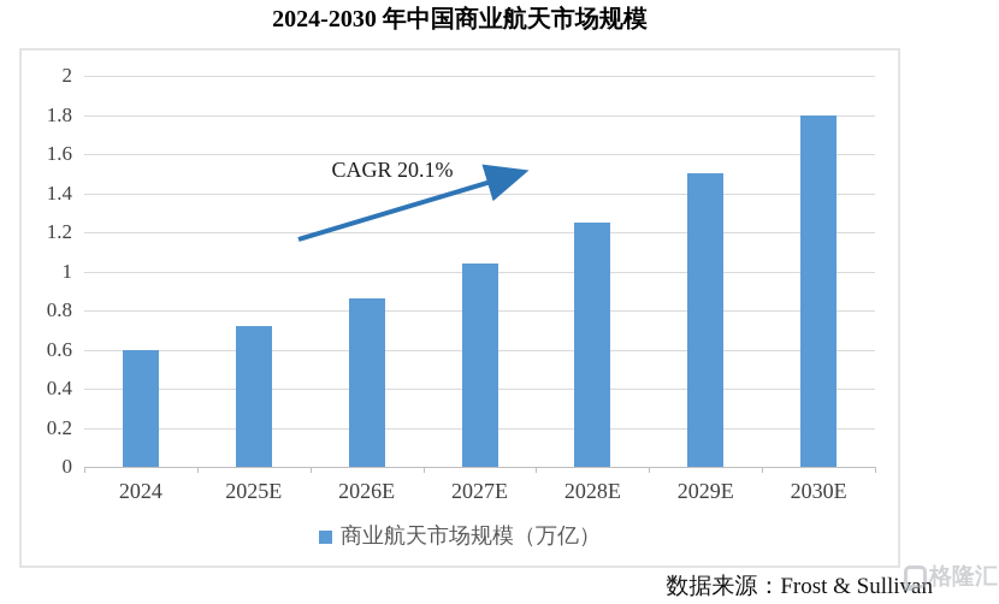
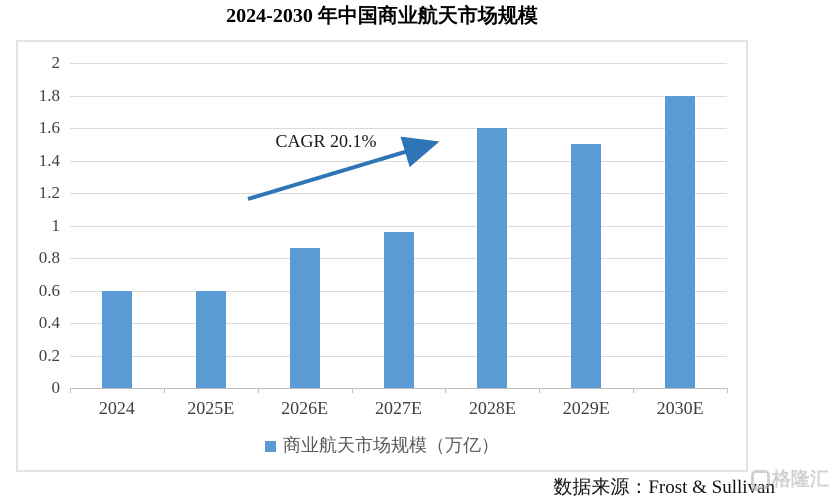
2025E: 0.72 -> 0.60
2027E: 1.04 -> 0.96
2028E: 1.25 -> 1.60
